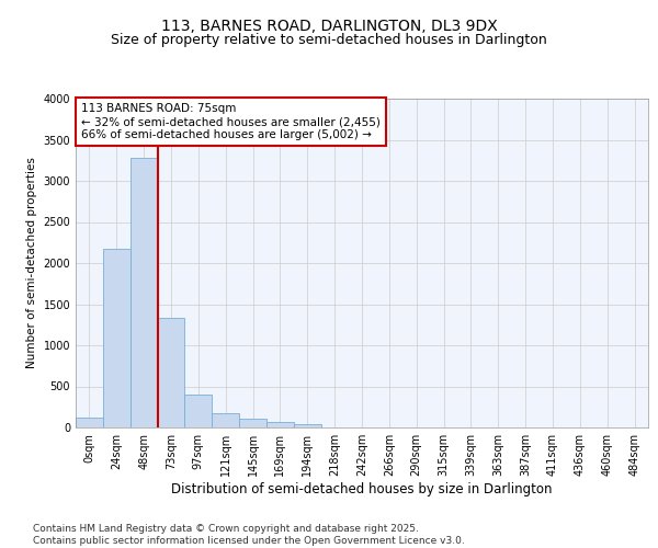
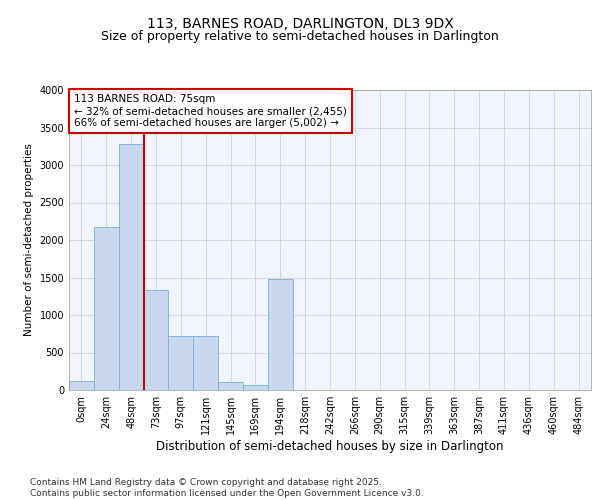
97sqm: 400 -> 720
121sqm: 170 -> 720
194sqm: 40 -> 1480
